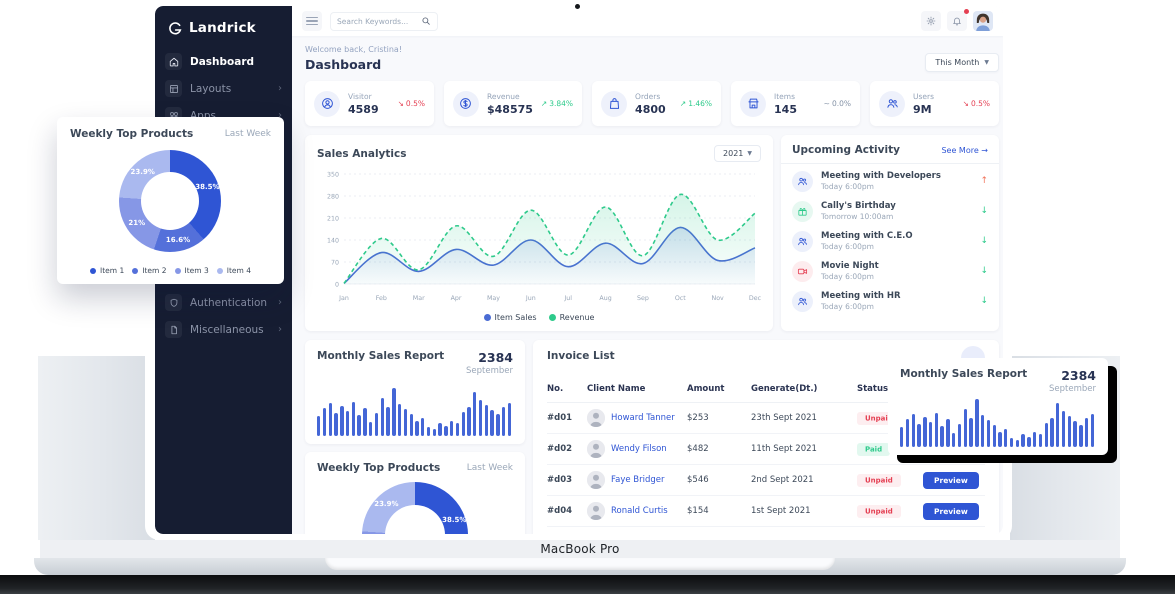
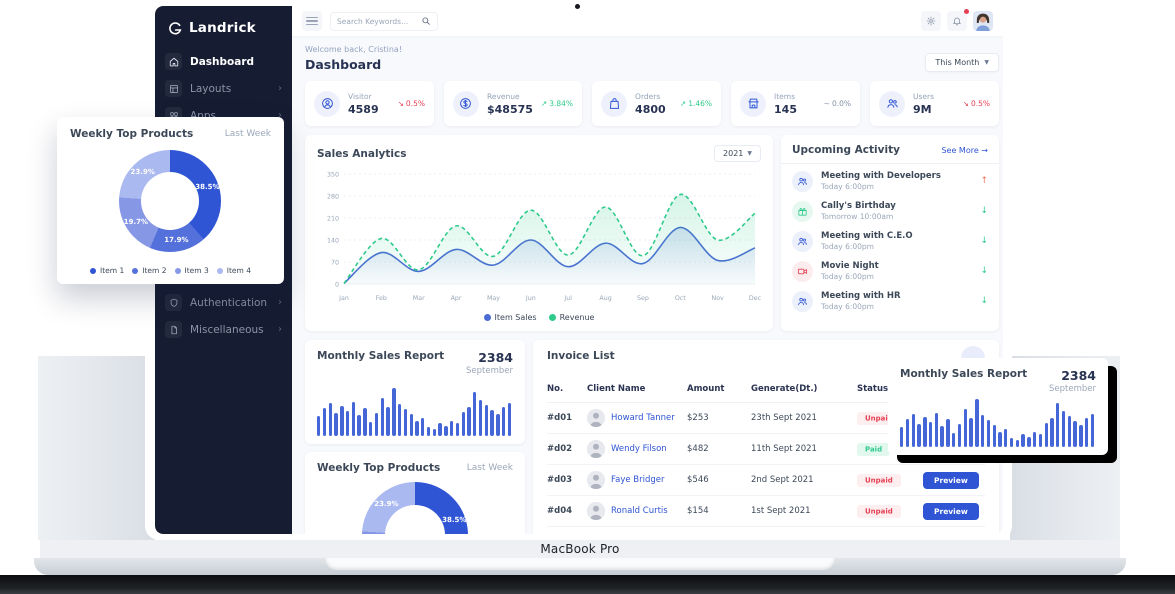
Weekly Top Products/Item 2: 16.6% -> 17.9%
Weekly Top Products/Item 3: 21% -> 19.7%
